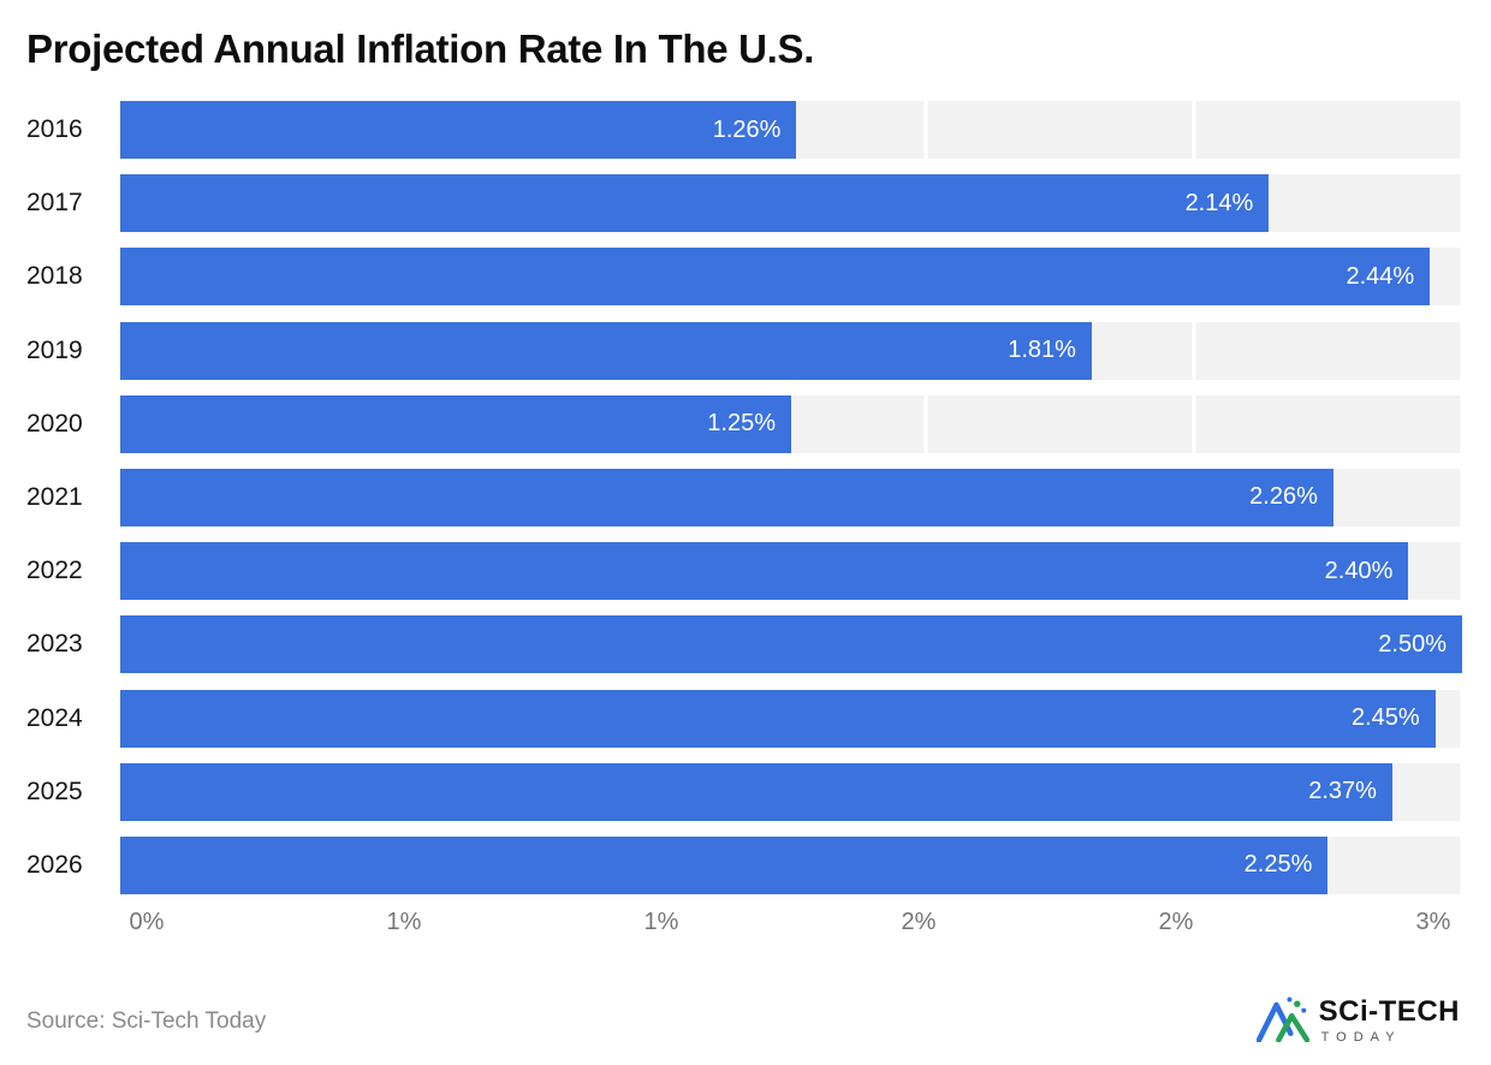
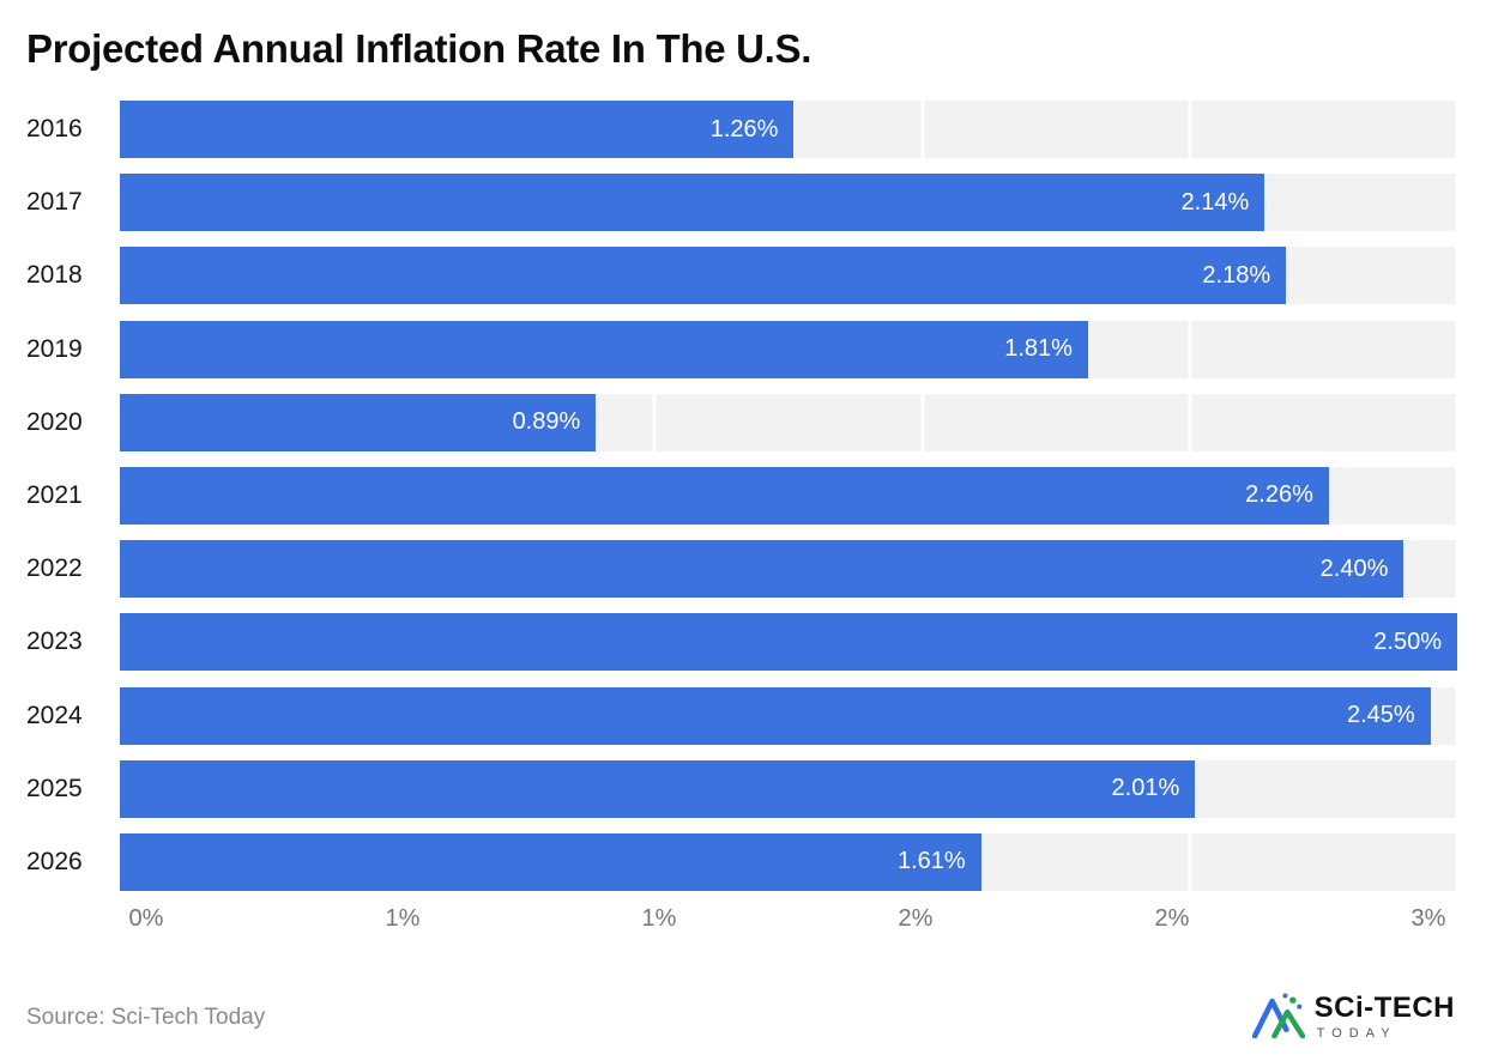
2018: 2.44% -> 2.18%
2020: 1.25% -> 0.89%
2025: 2.37% -> 2.01%
2026: 2.25% -> 1.61%
